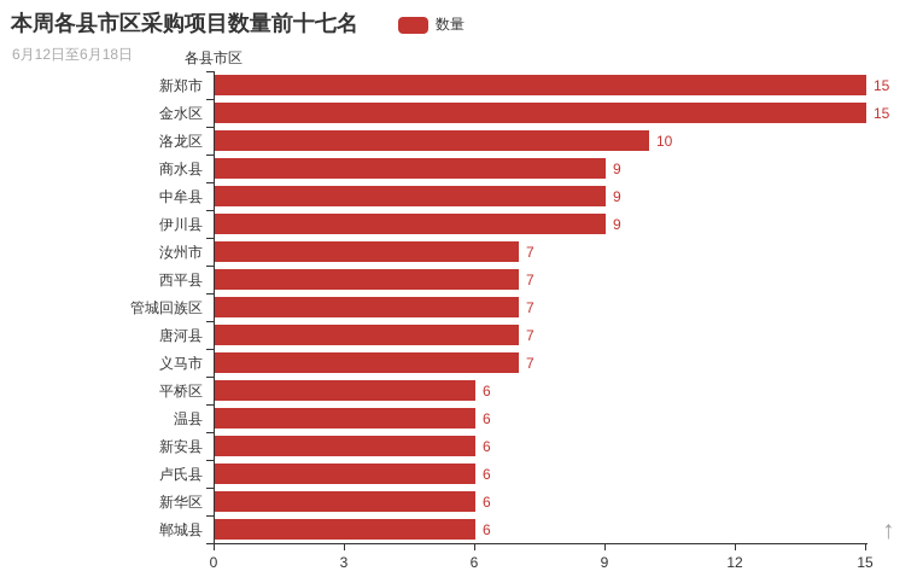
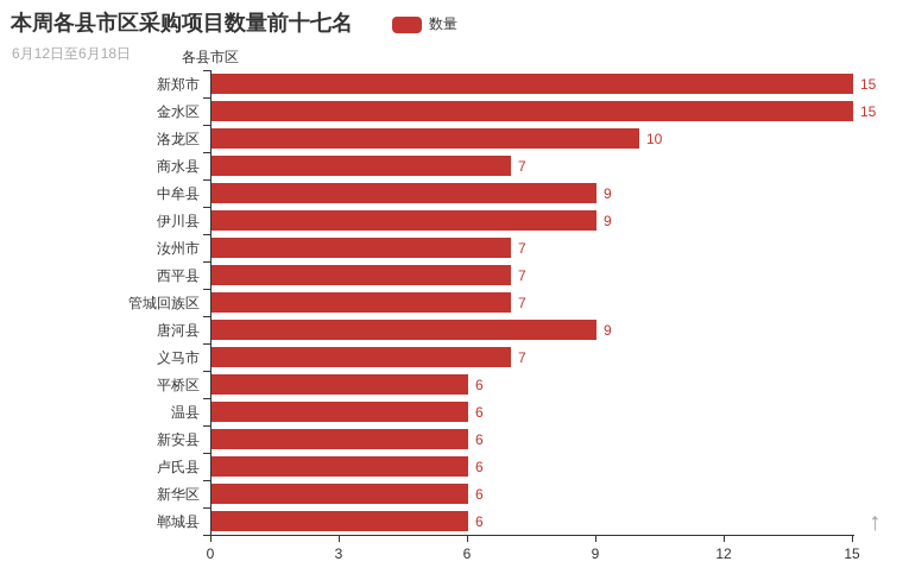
商水县: 9 -> 7
唐河县: 7 -> 9
